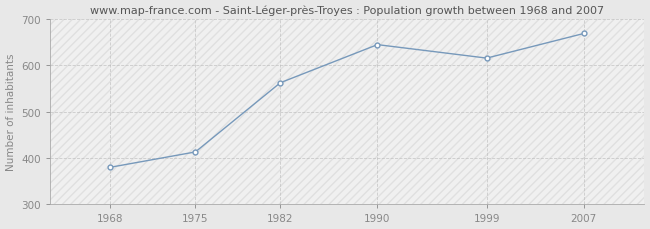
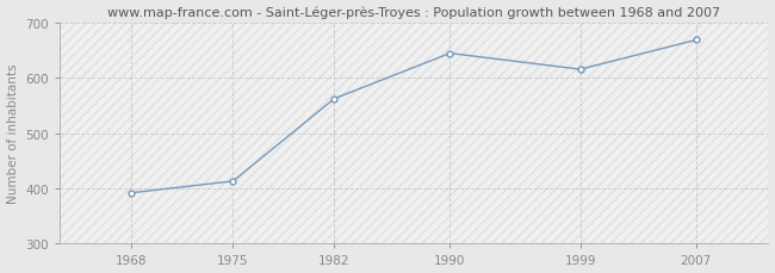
1968: 380 -> 392
